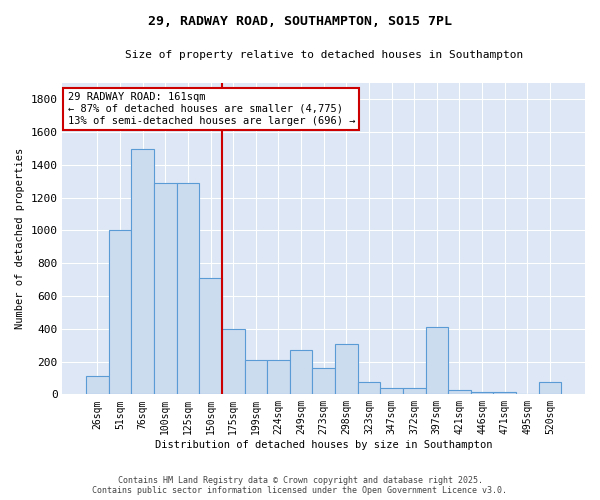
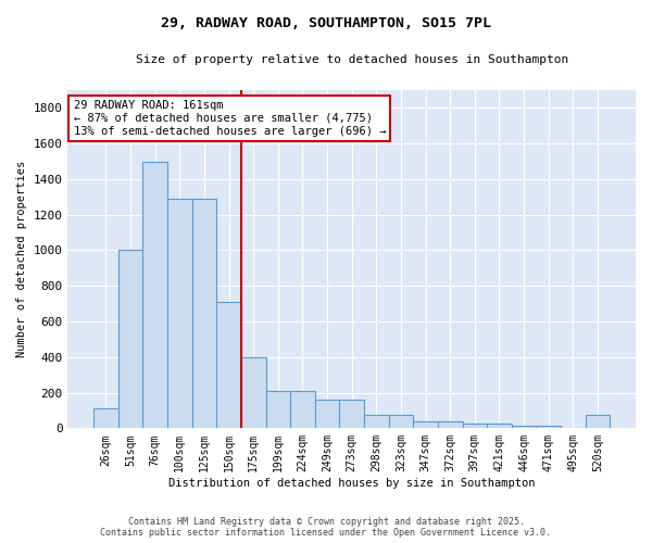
249sqm: 270 -> 160
298sqm: 310 -> 80
397sqm: 410 -> 20
